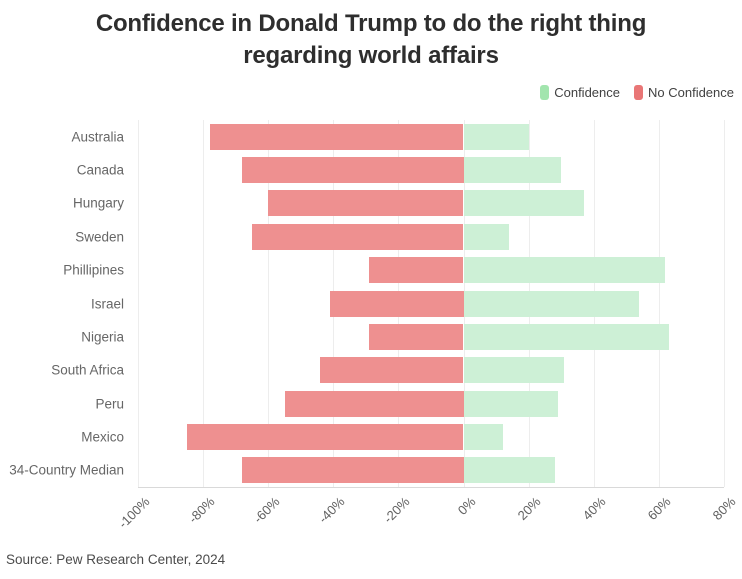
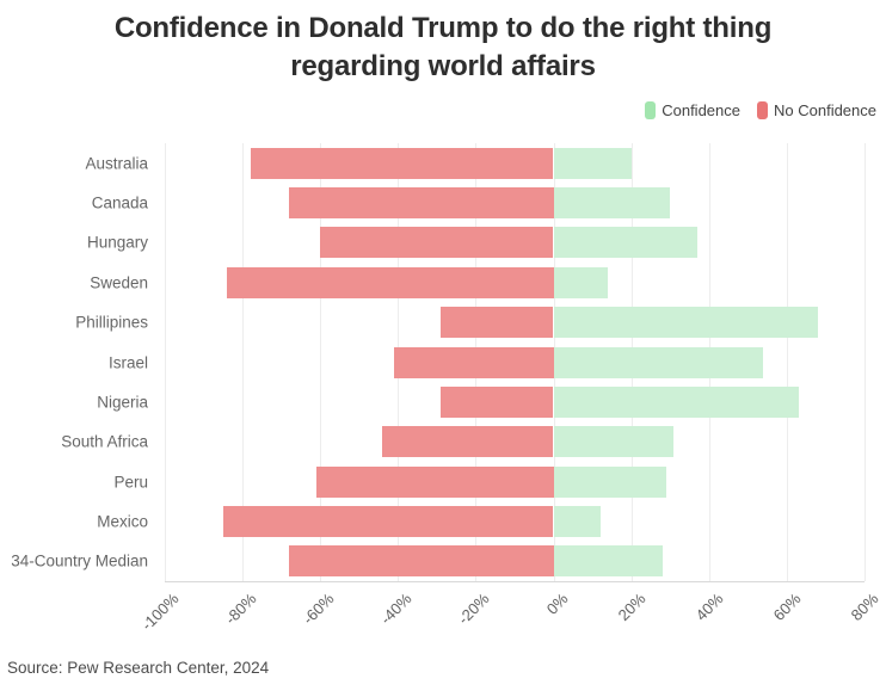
No Confidence/Sweden: 65% -> 84%
Confidence/Phillipines: 62% -> 68%
No Confidence/Peru: 55% -> 61%
